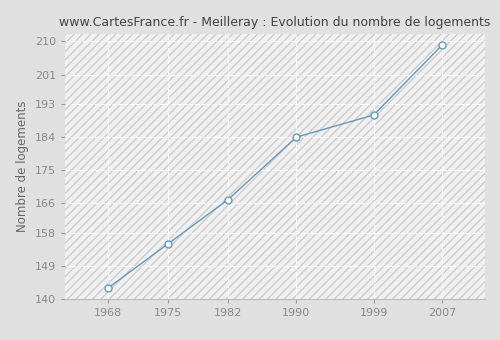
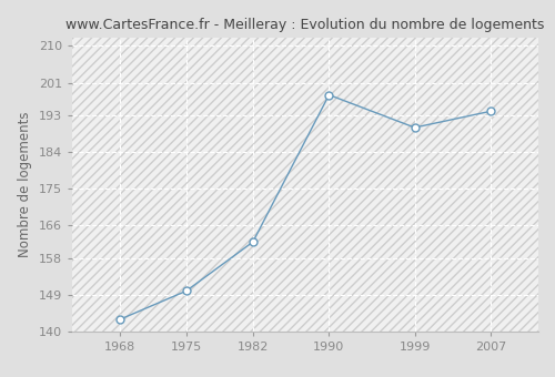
1975: 155 -> 150
1982: 167 -> 162
1990: 184 -> 198
2007: 209 -> 194
